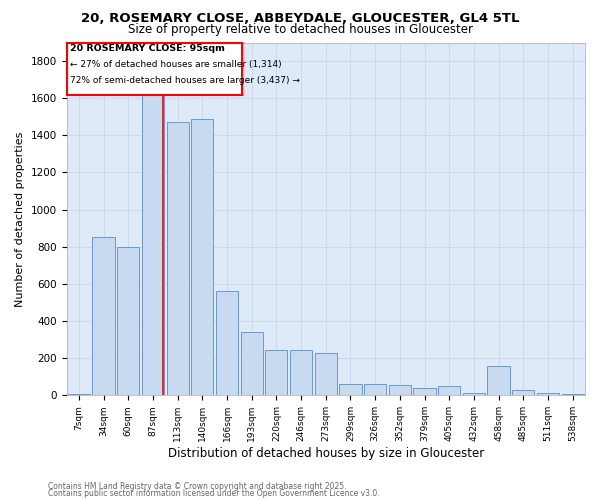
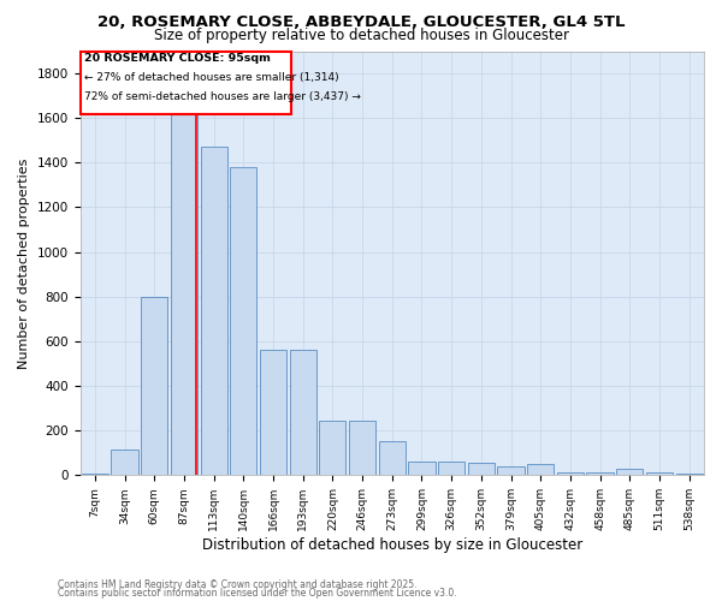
34sqm: 850 -> 120
140sqm: 1490 -> 1380
193sqm: 340 -> 560
273sqm: 230 -> 160
458sqm: 160 -> 10
